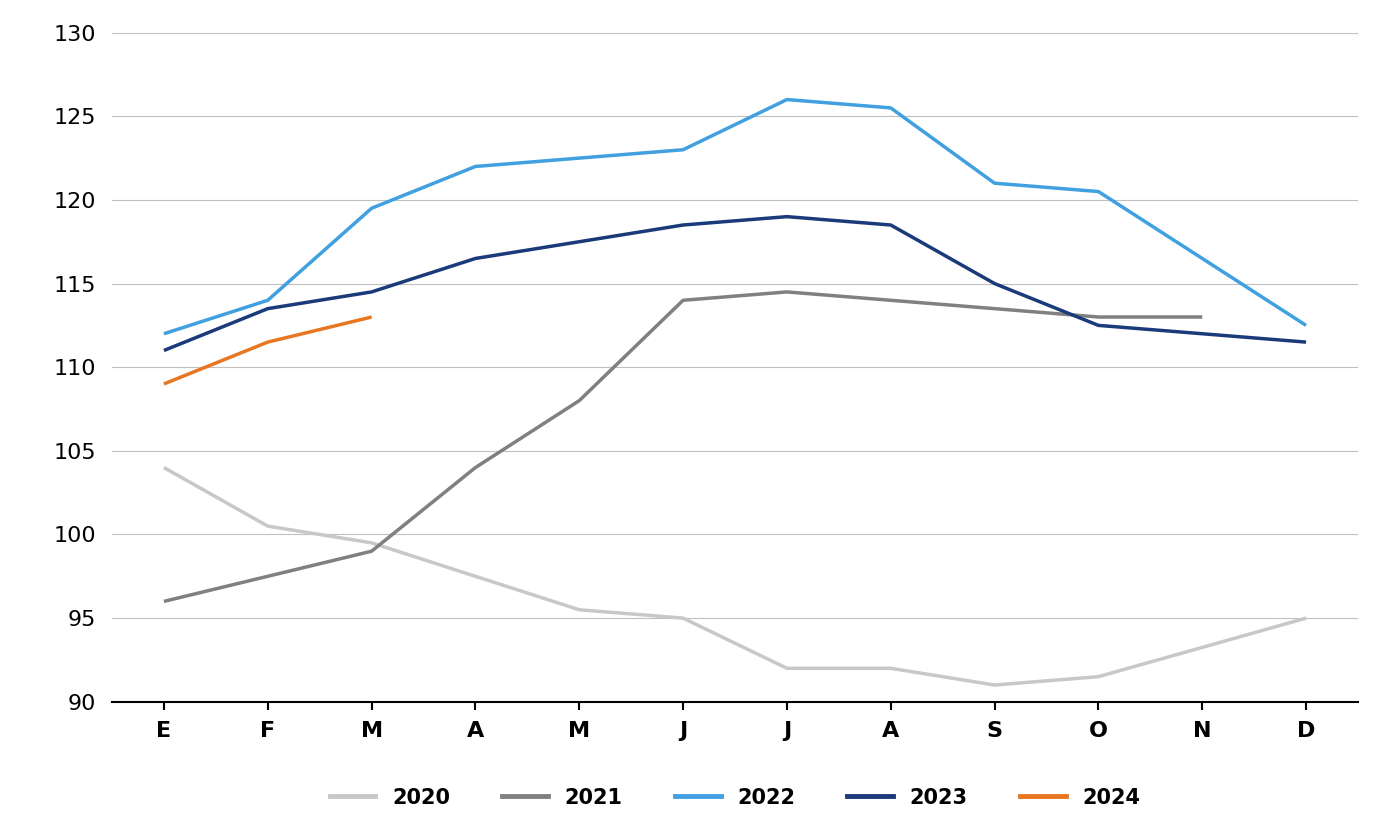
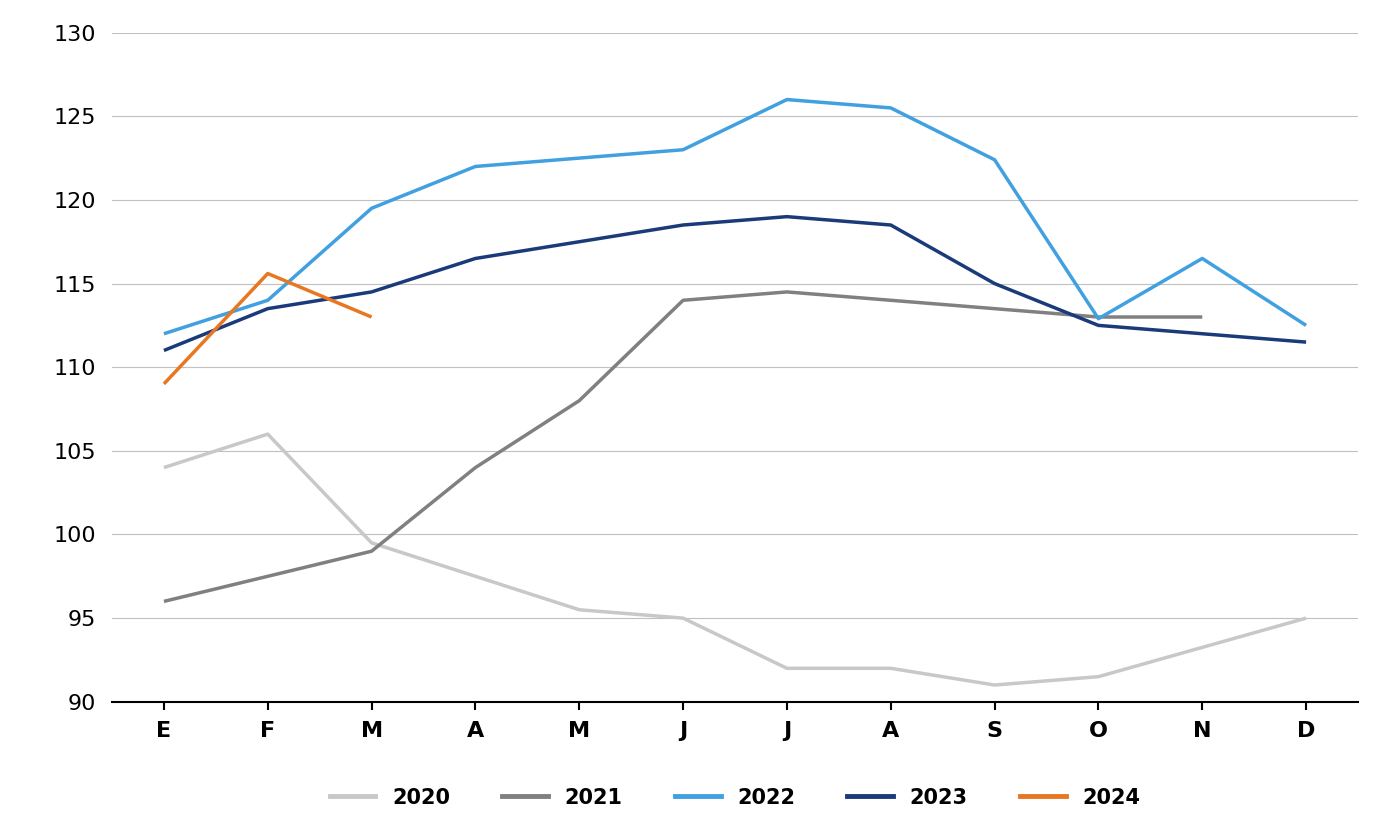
2020/F: 100.5 -> 106.0
2024/F: 111.5 -> 115.6
2022/S: 121.0 -> 122.4
2022/O: 120.5 -> 112.9
